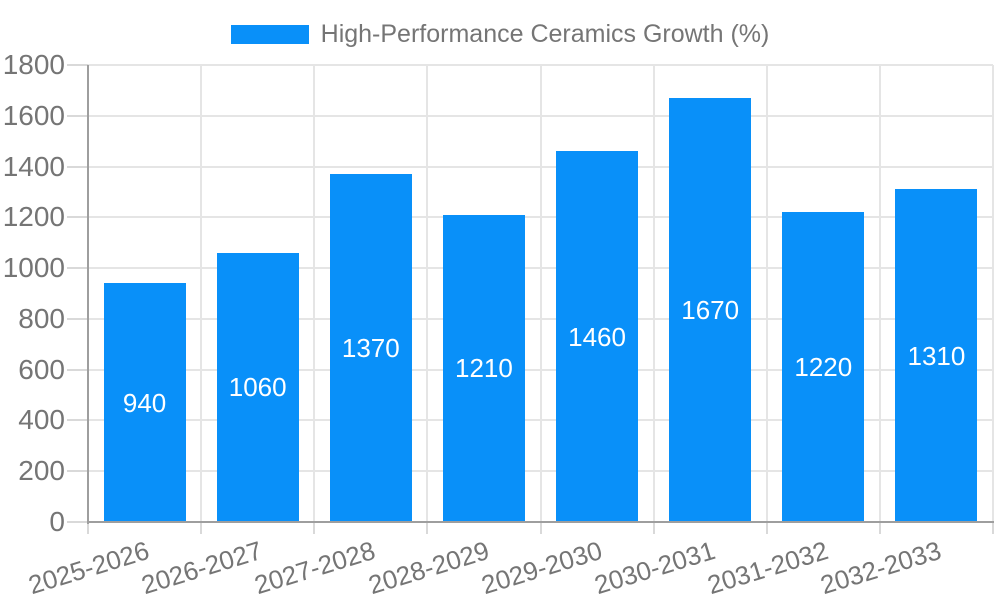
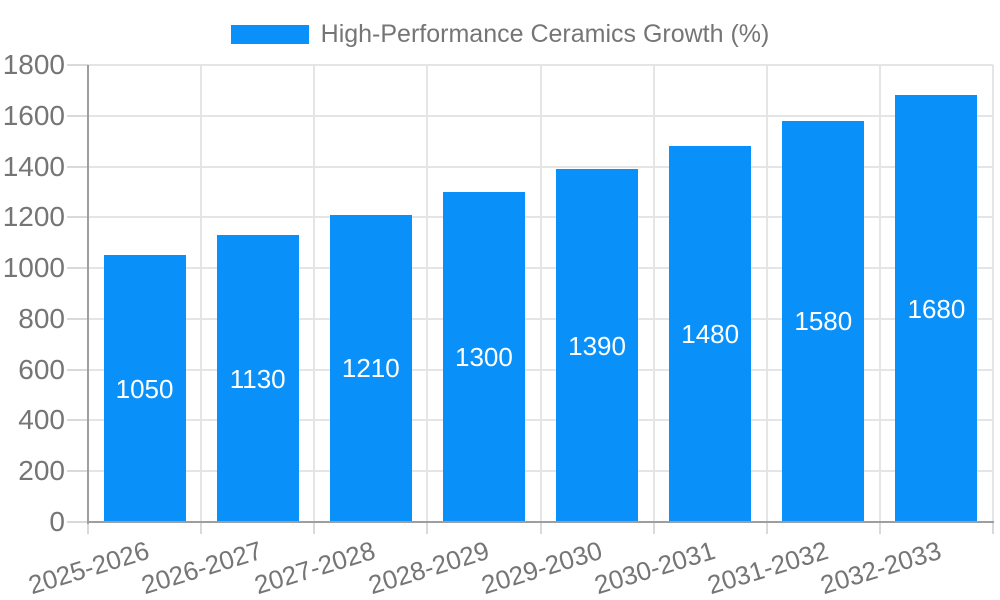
2025-2026: 940 -> 1050
2026-2027: 1060 -> 1130
2027-2028: 1370 -> 1210
2028-2029: 1210 -> 1300
2029-2030: 1460 -> 1390
2030-2031: 1670 -> 1480
2031-2032: 1220 -> 1580
2032-2033: 1310 -> 1680
